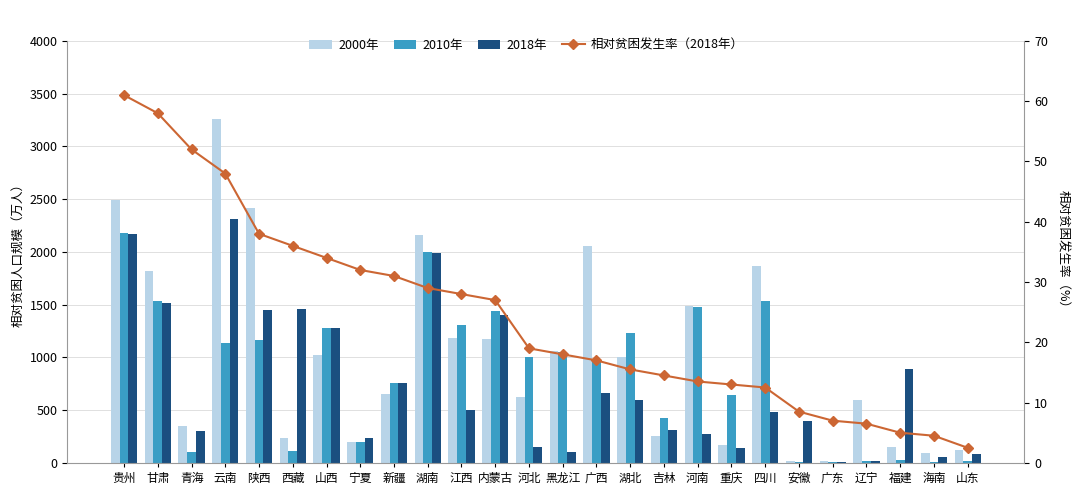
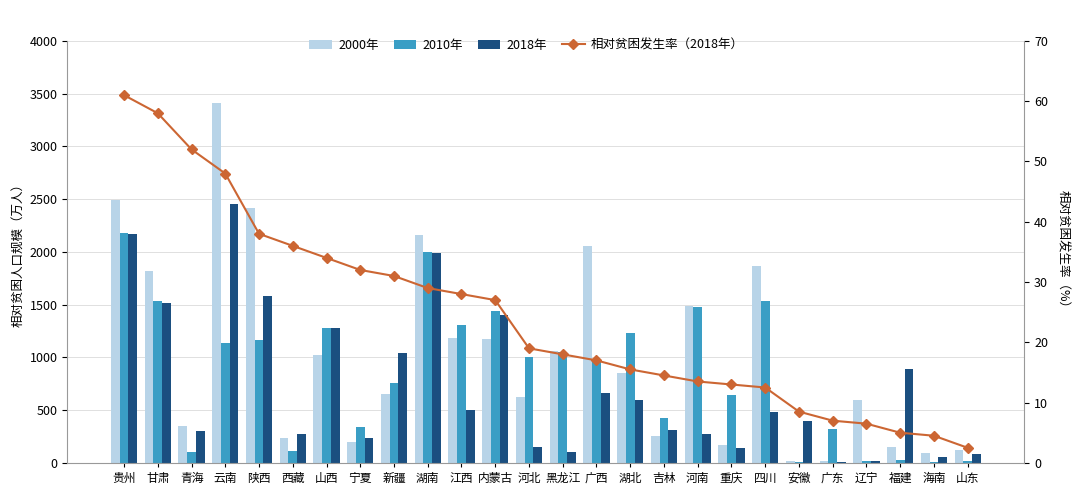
2000年/云南: 3260 -> 3410
2018年/云南: 2310 -> 2450
2018年/陕西: 1450 -> 1580
2018年/西藏: 1460 -> 270
2010年/宁夏: 200 -> 340
2018年/新疆: 760 -> 1040
2000年/湖北: 1000 -> 850
2010年/广东: 10 -> 320
